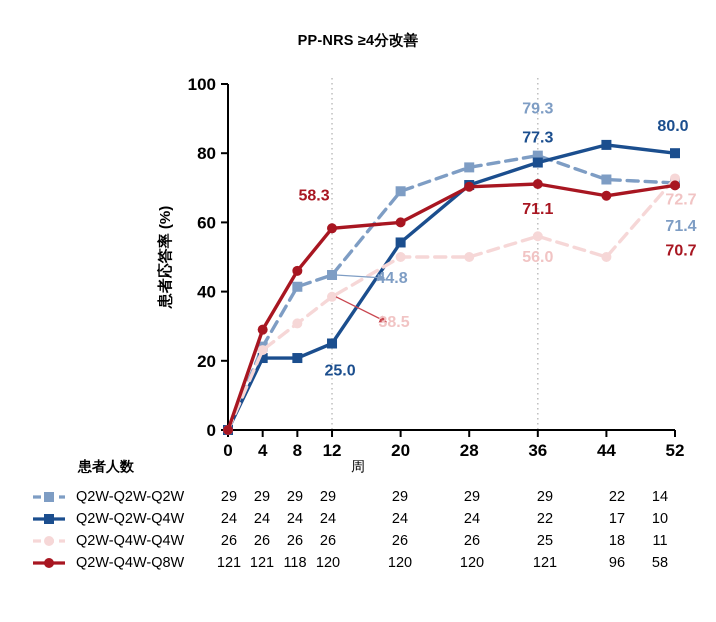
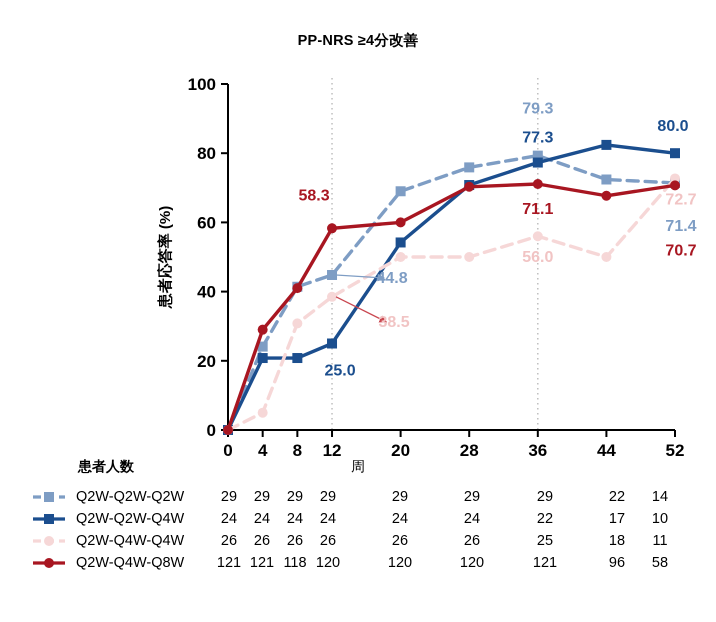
Q2W-Q4W-Q4W/4: 23 -> 5
Q2W-Q4W-Q8W/8: 46 -> 41
